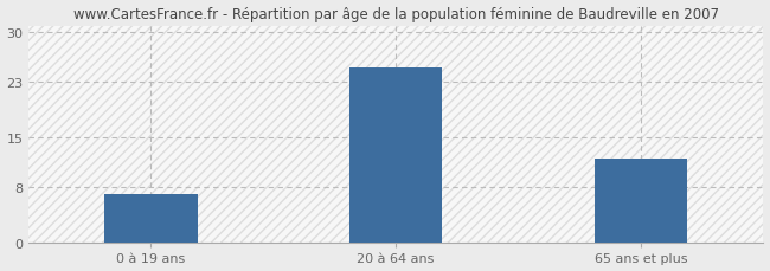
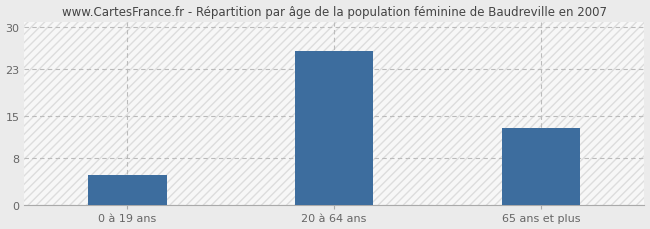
0 à 19 ans: 7 -> 5
20 à 64 ans: 25 -> 26
65 ans et plus: 12 -> 13
